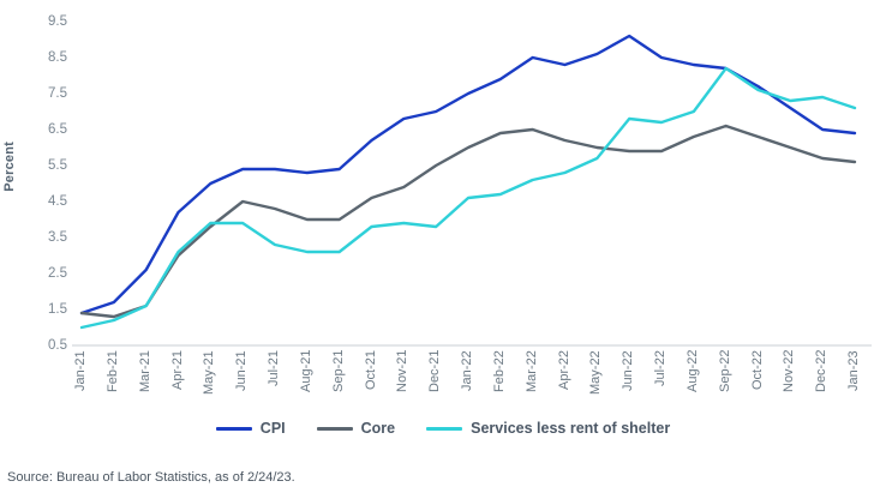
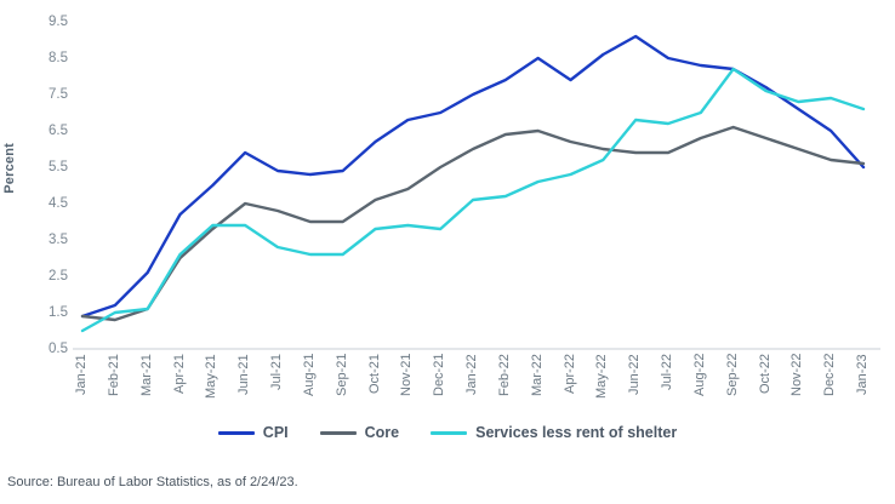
Services less rent of shelter/Feb-21: 1.2 -> 1.5
CPI/Jun-21: 5.4 -> 5.9
CPI/Apr-22: 8.3 -> 7.9
CPI/Jan-23: 6.4 -> 5.5
